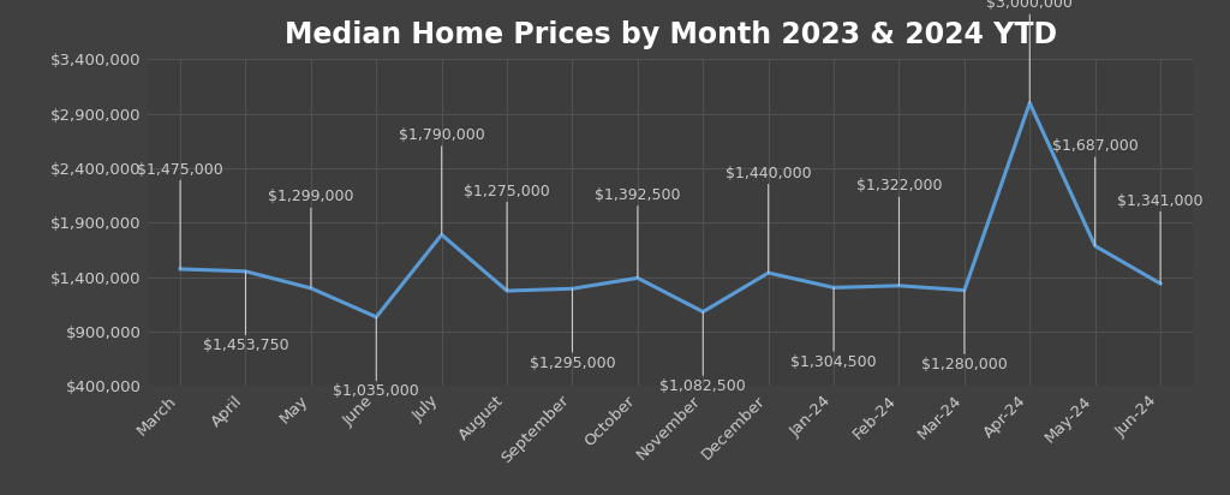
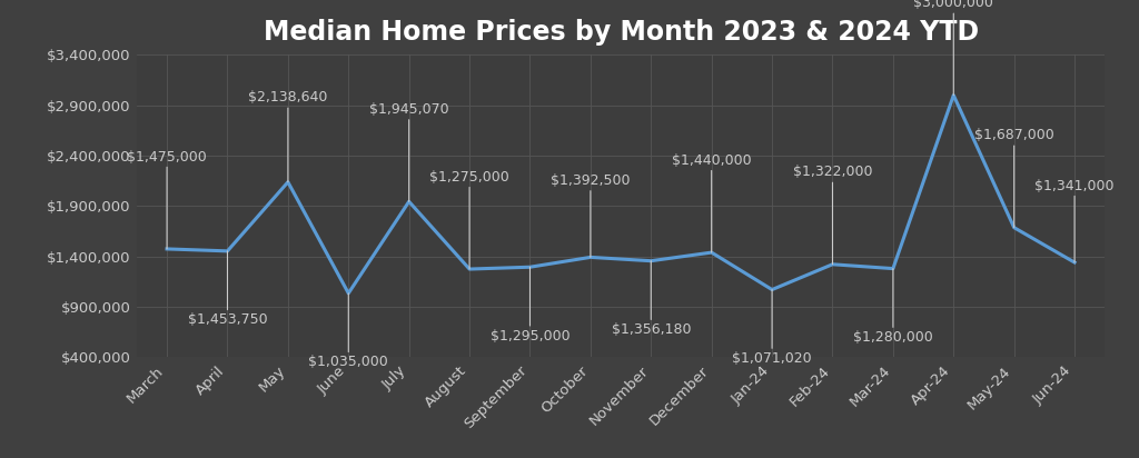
May: $1,299,000 -> $2,138,640
July: $1,790,000 -> $1,945,070
November: $1,082,500 -> $1,356,180
Jan-24: $1,304,500 -> $1,071,020
